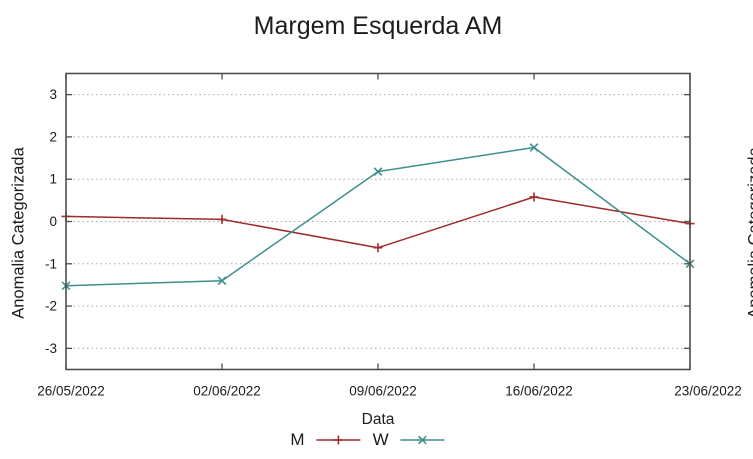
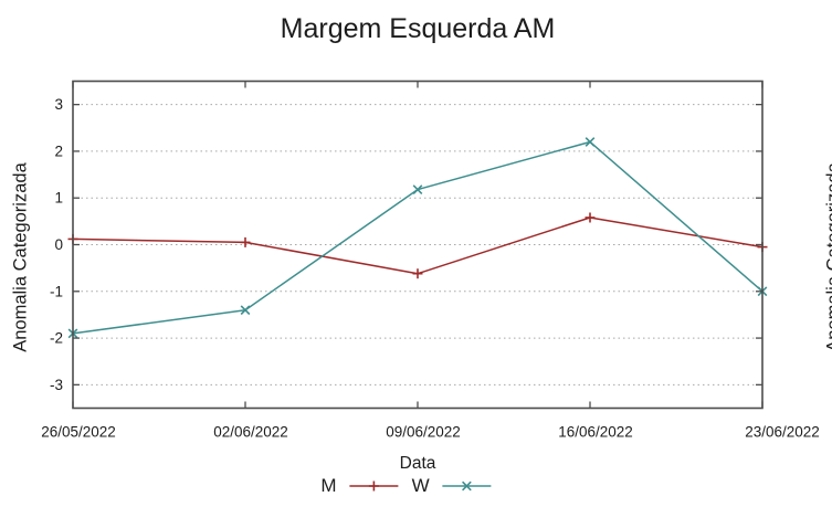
W/26/05/2022: -1.5 -> -1.9
W/16/06/2022: 1.8 -> 2.2
